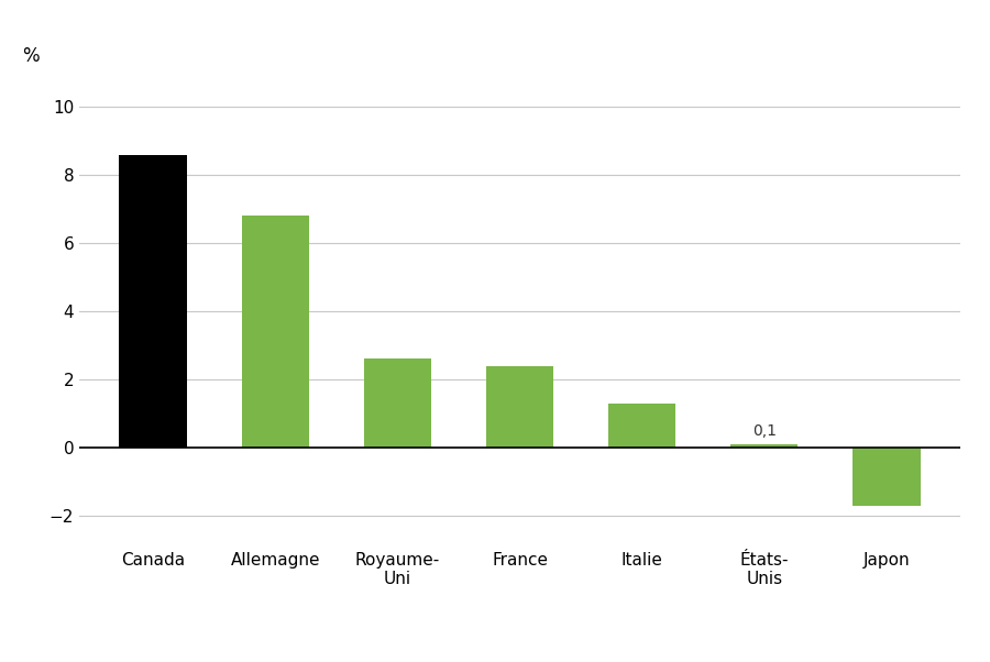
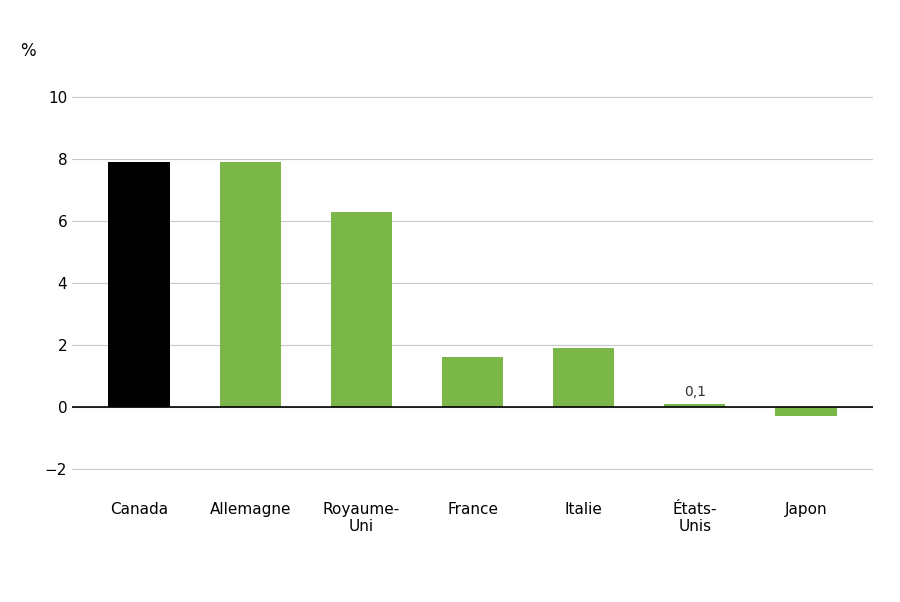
Canada: 8.6 -> 7.9
Allemagne: 6.8 -> 7.9
Royaume- Uni: 2.6 -> 6.3
France: 2.4 -> 1.6
Italie: 1.3 -> 1.9
Japon: -1.7 -> -0.3
